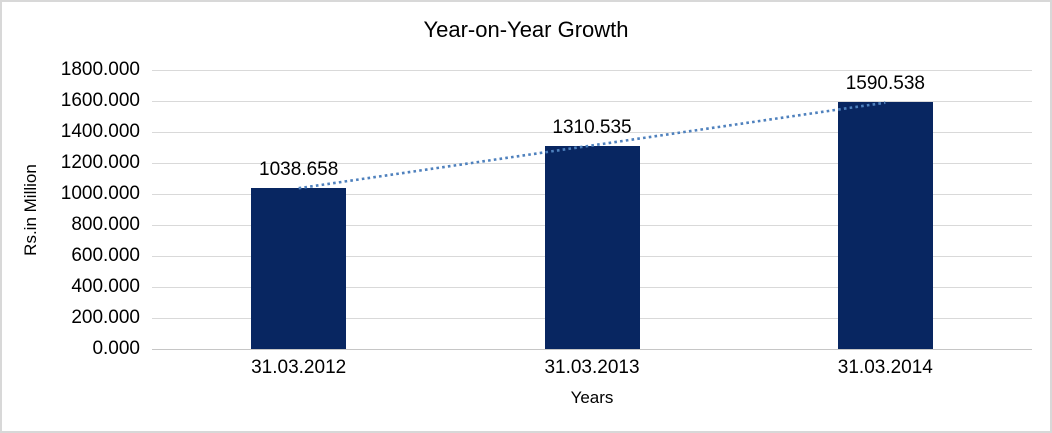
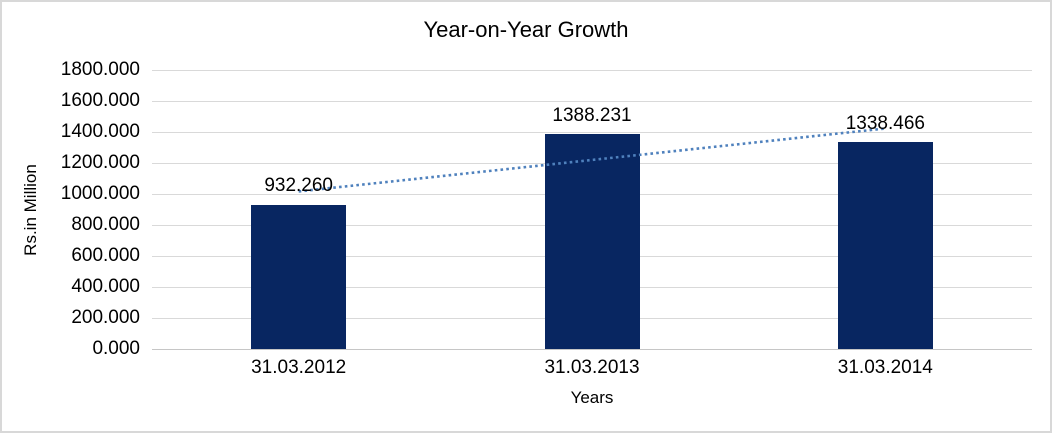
31.03.2012: 1038.658 -> 932.260
31.03.2013: 1310.535 -> 1388.231
31.03.2014: 1590.538 -> 1338.466
